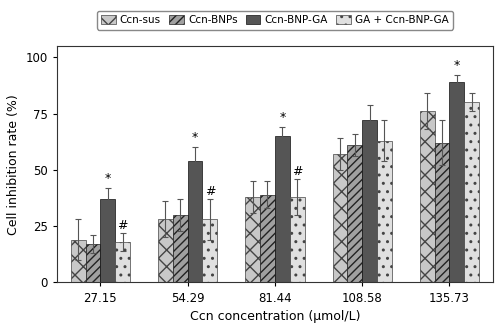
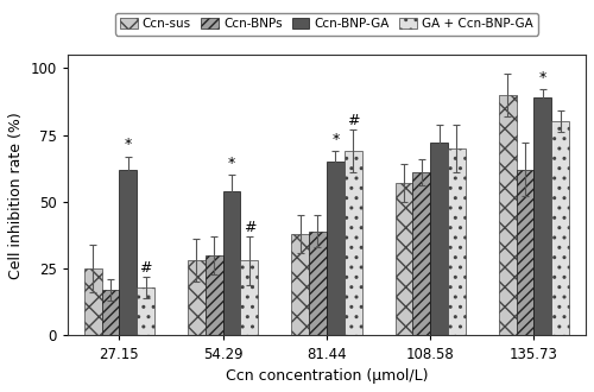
Ccn-sus/27.15: 19 -> 25
Ccn-BNP-GA/27.15: 37 -> 62
GA + Ccn-BNP-GA/81.44: 38 -> 69
GA + Ccn-BNP-GA/108.58: 63 -> 70
Ccn-sus/135.73: 76 -> 90
